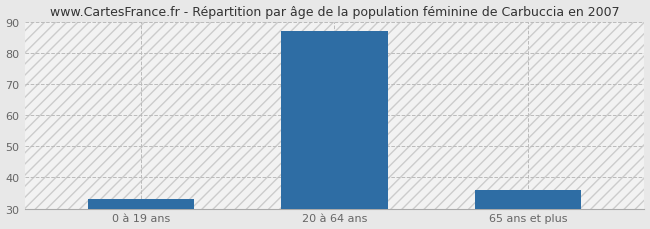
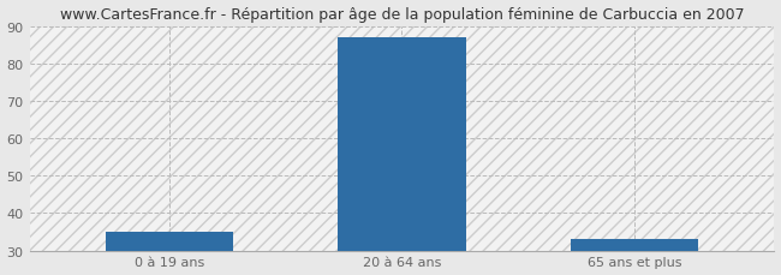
0 à 19 ans: 33 -> 35
65 ans et plus: 36 -> 33
